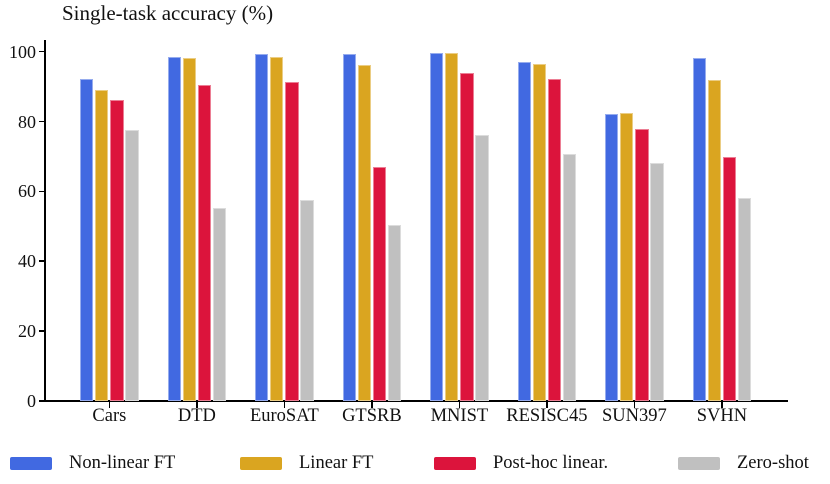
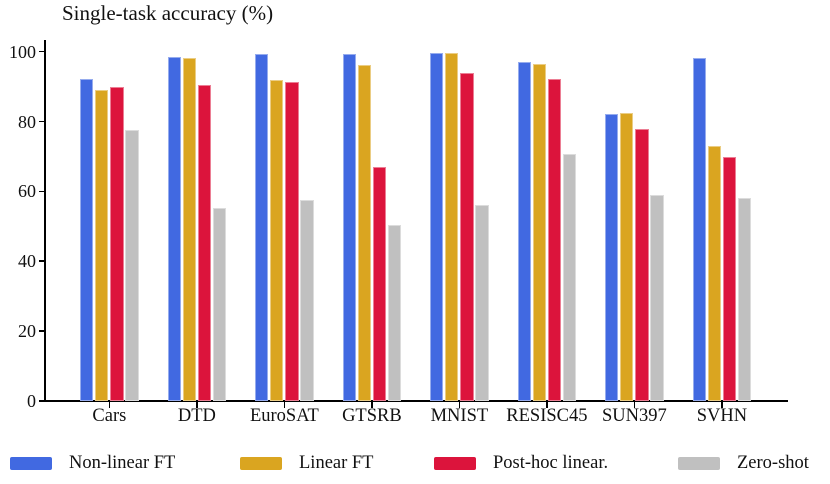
Post-hoc linear./Cars: 86 -> 90
Linear FT/EuroSAT: 98 -> 92
Zero-shot/MNIST: 76 -> 56
Zero-shot/SUN397: 68 -> 59
Linear FT/SVHN: 92 -> 73
